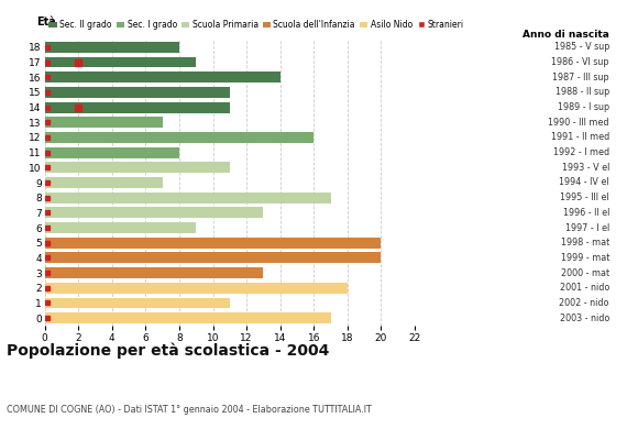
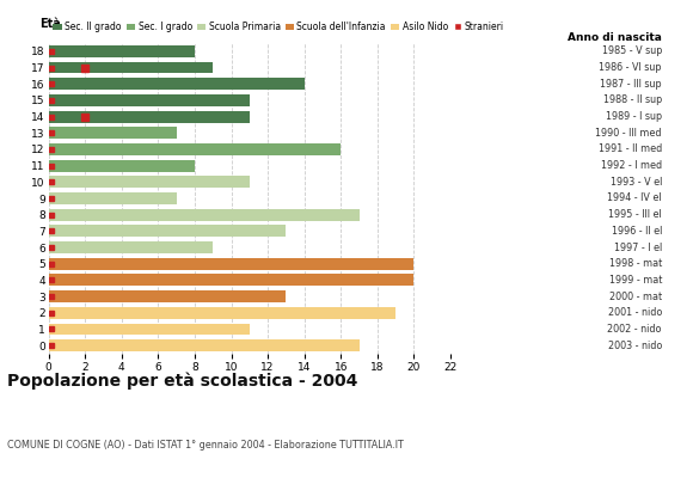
2: 18 -> 19
